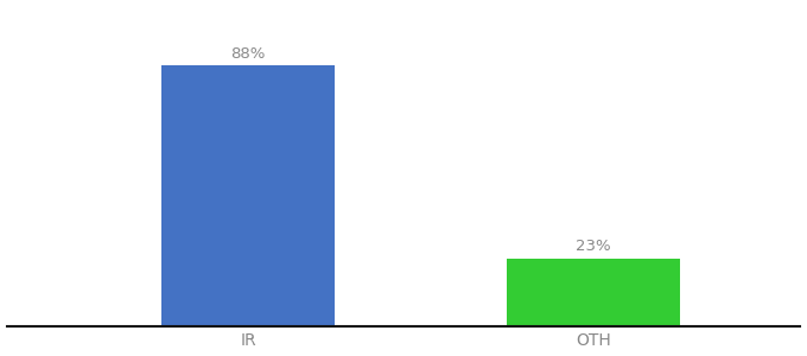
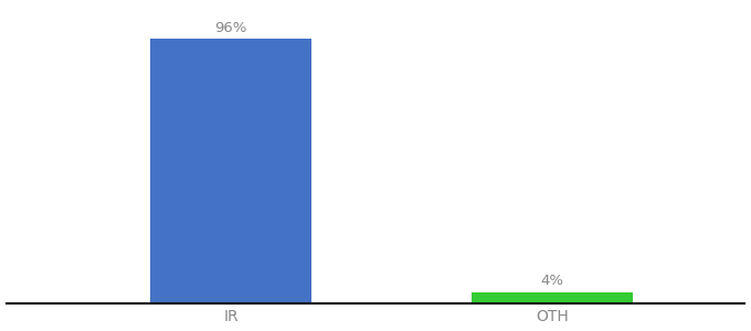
IR: 88% -> 96%
OTH: 23% -> 4%
